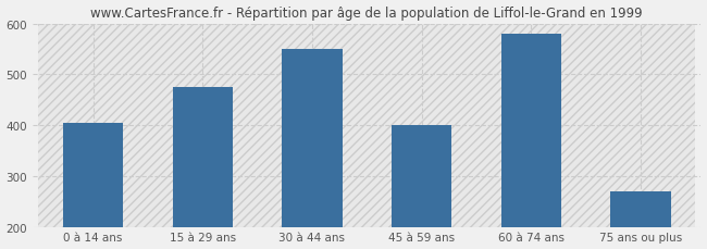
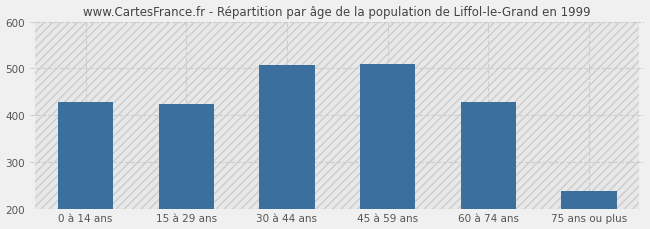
0 à 14 ans: 405 -> 428
15 à 29 ans: 475 -> 424
30 à 44 ans: 550 -> 507
45 à 59 ans: 400 -> 509
60 à 74 ans: 580 -> 427
75 ans ou plus: 270 -> 237
